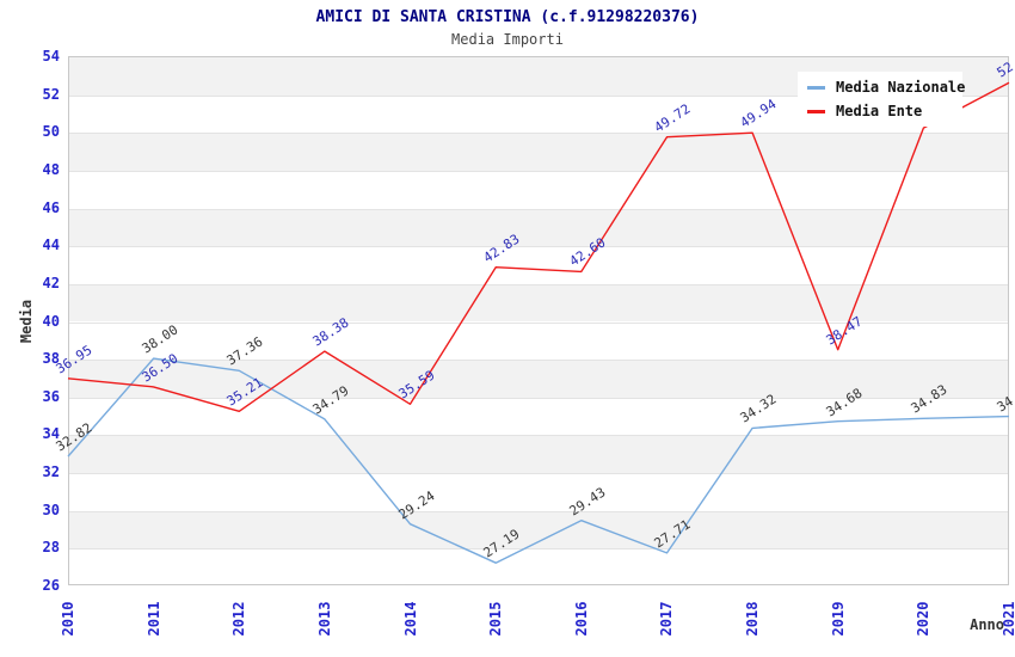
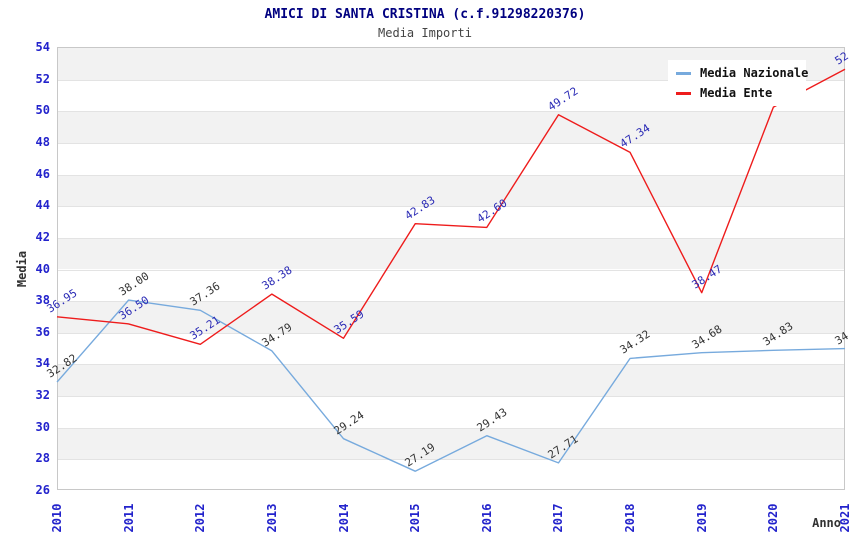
Media Ente/2018: 49.94 -> 47.34
